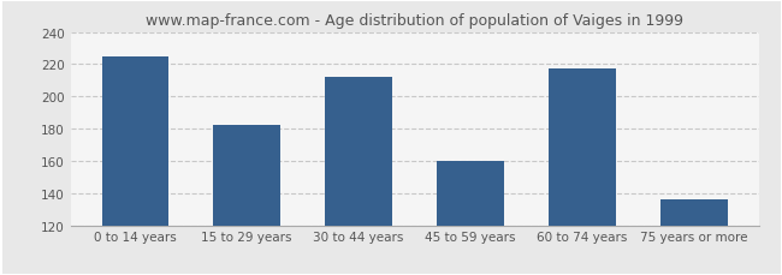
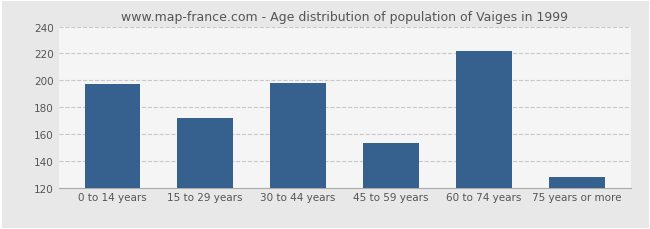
0 to 14 years: 225 -> 197
15 to 29 years: 182 -> 172
30 to 44 years: 212 -> 198
45 to 59 years: 160 -> 153
60 to 74 years: 217 -> 222
75 years or more: 136 -> 128
